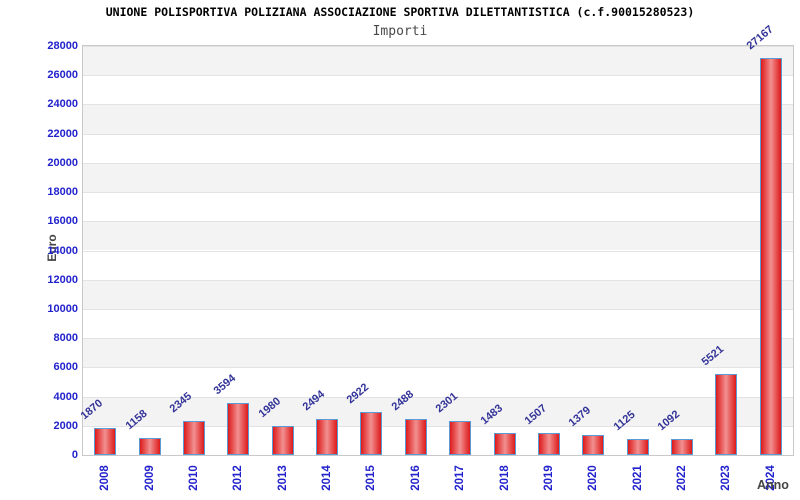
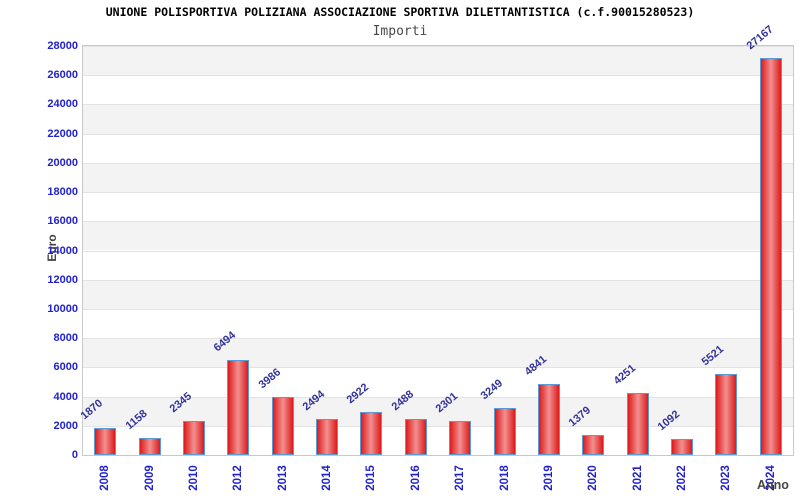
2012: 3594 -> 6494
2013: 1980 -> 3986
2018: 1483 -> 3249
2019: 1507 -> 4841
2021: 1125 -> 4251
